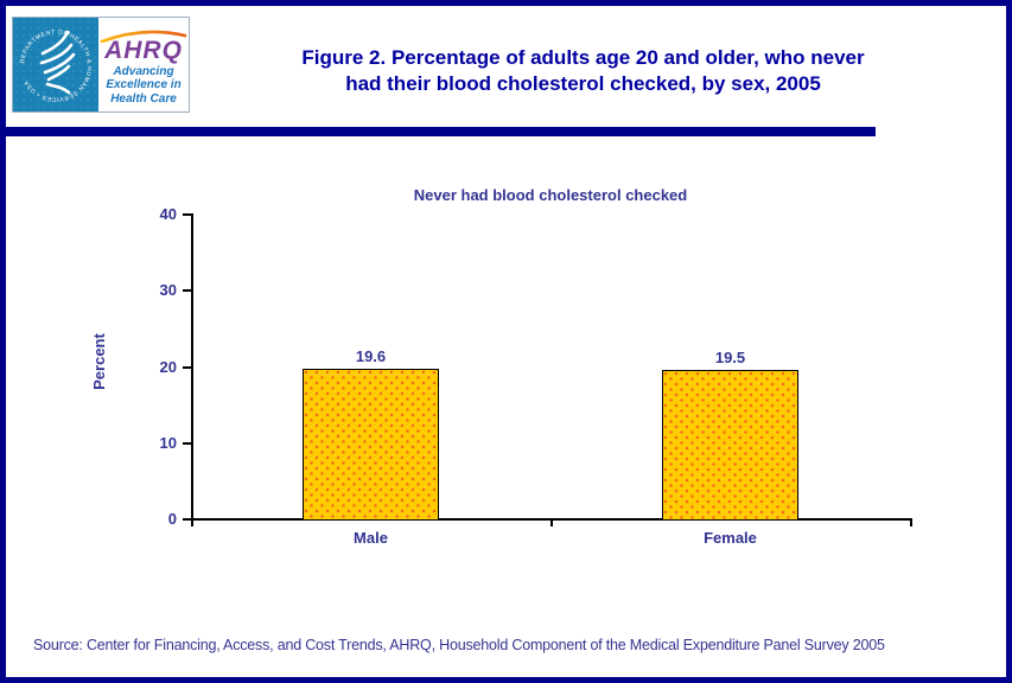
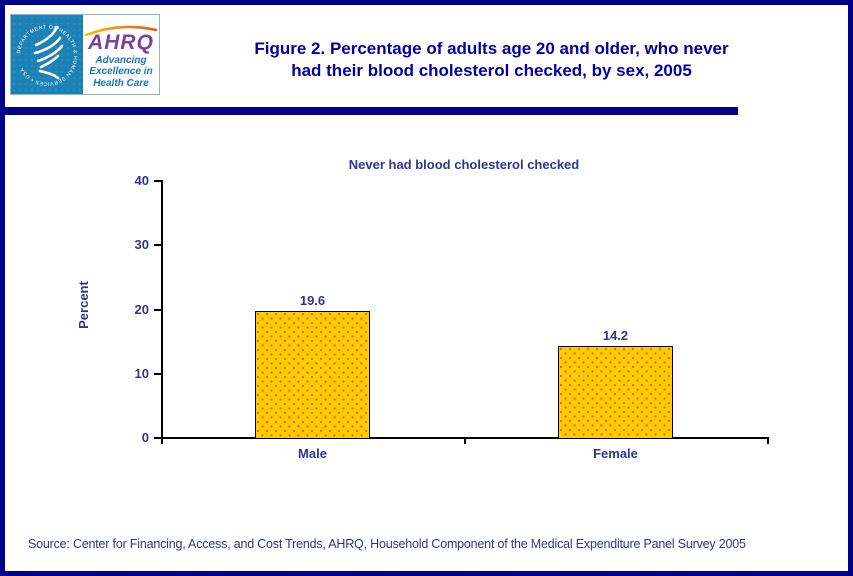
Female: 19.5 -> 14.2
